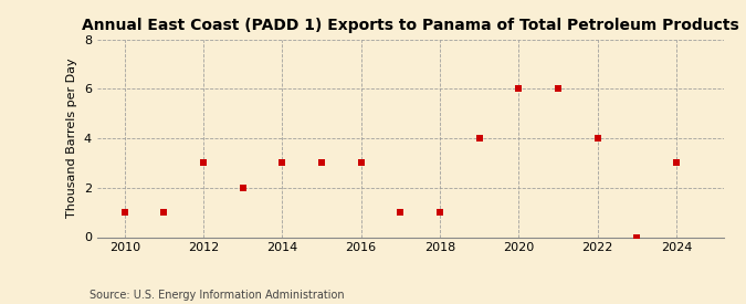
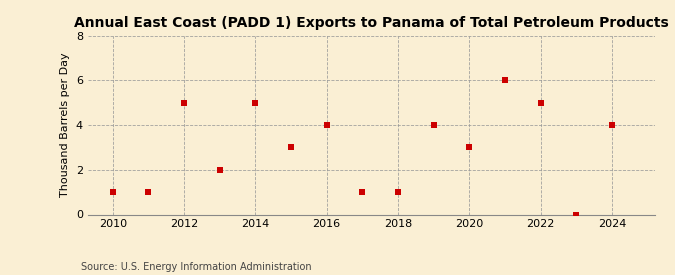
2012: 3 -> 5
2014: 3 -> 5
2016: 3 -> 4
2020: 6 -> 3
2022: 4 -> 5
2024: 3 -> 4
